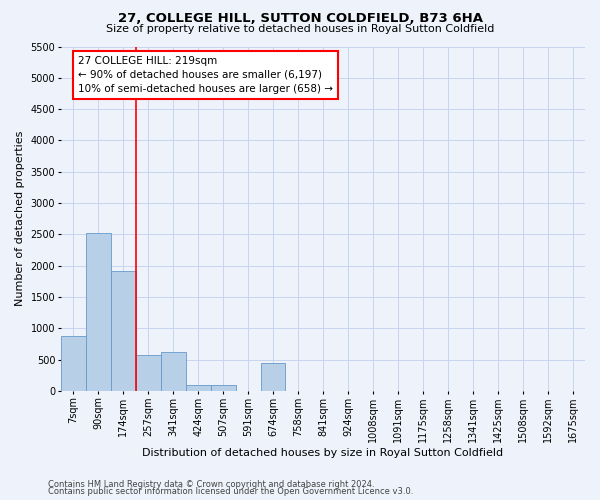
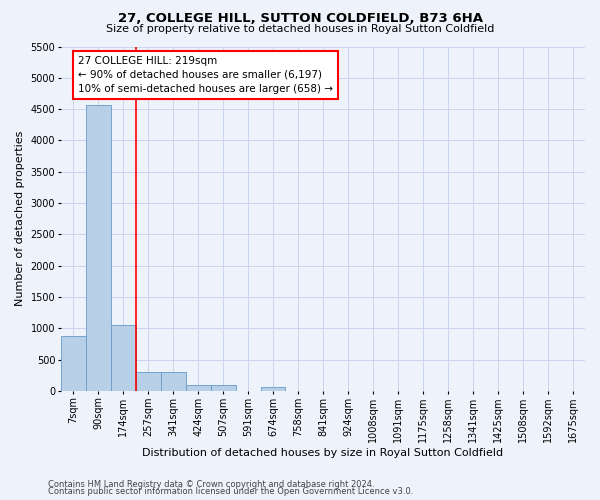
90sqm: 2520 -> 4560
174sqm: 1920 -> 1060
257sqm: 580 -> 300
341sqm: 620 -> 300
674sqm: 440 -> 70
